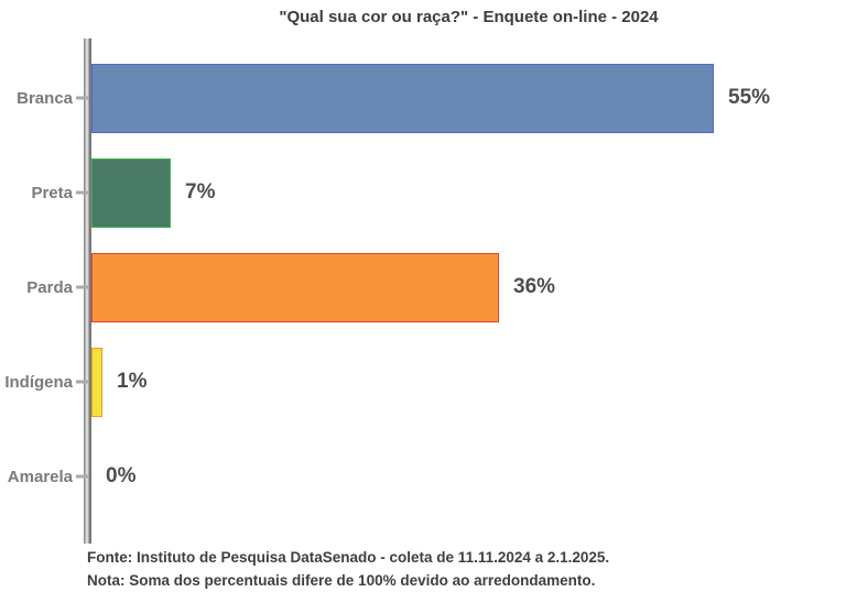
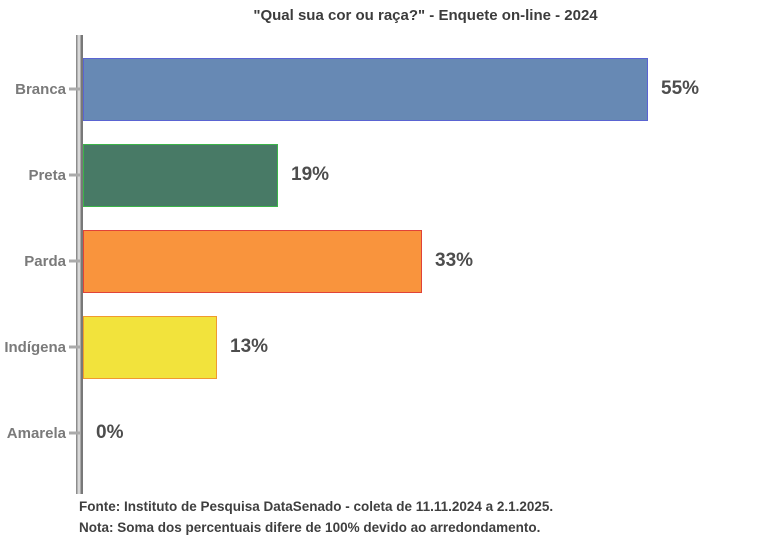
Preta: 7% -> 19%
Parda: 36% -> 33%
Indígena: 1% -> 13%
